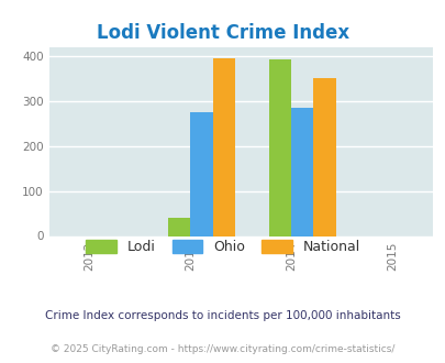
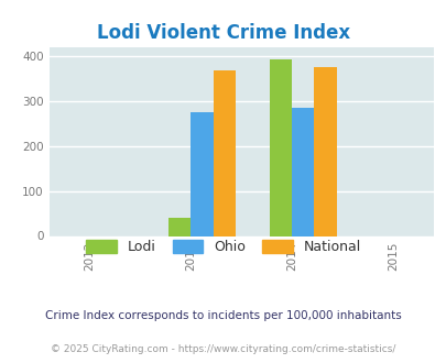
National/2013: 395 -> 368
National/2014: 350 -> 376
